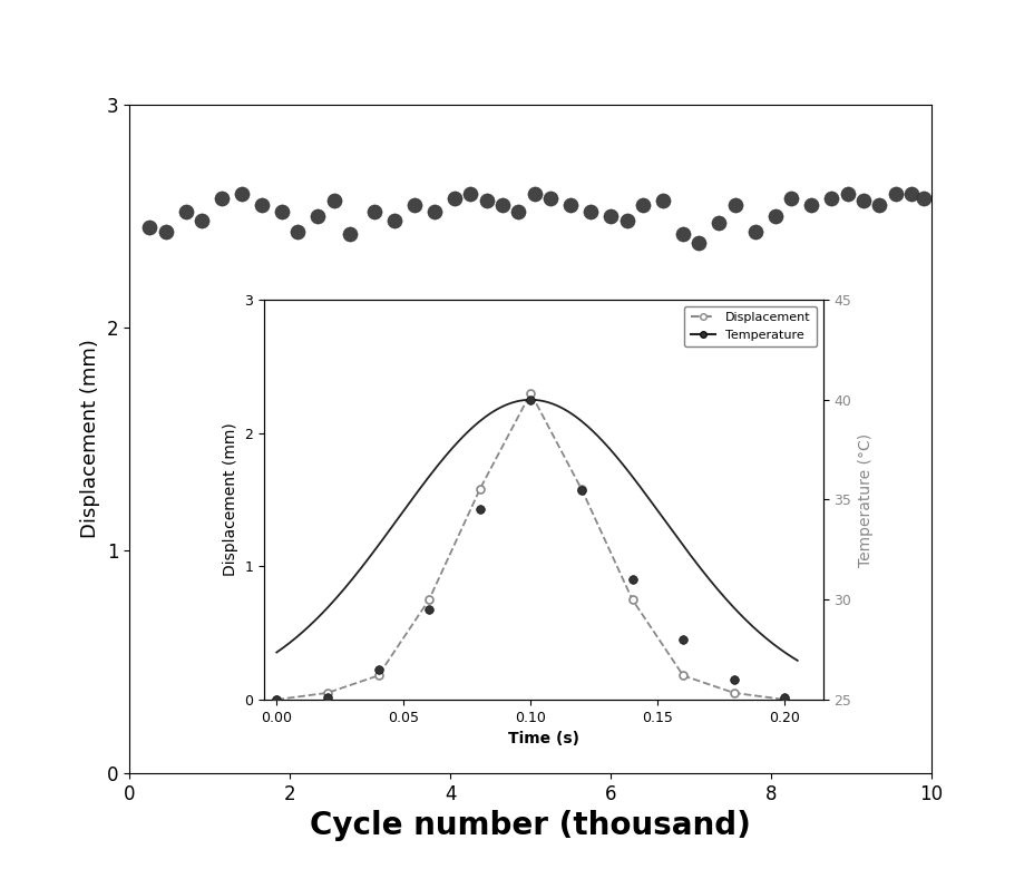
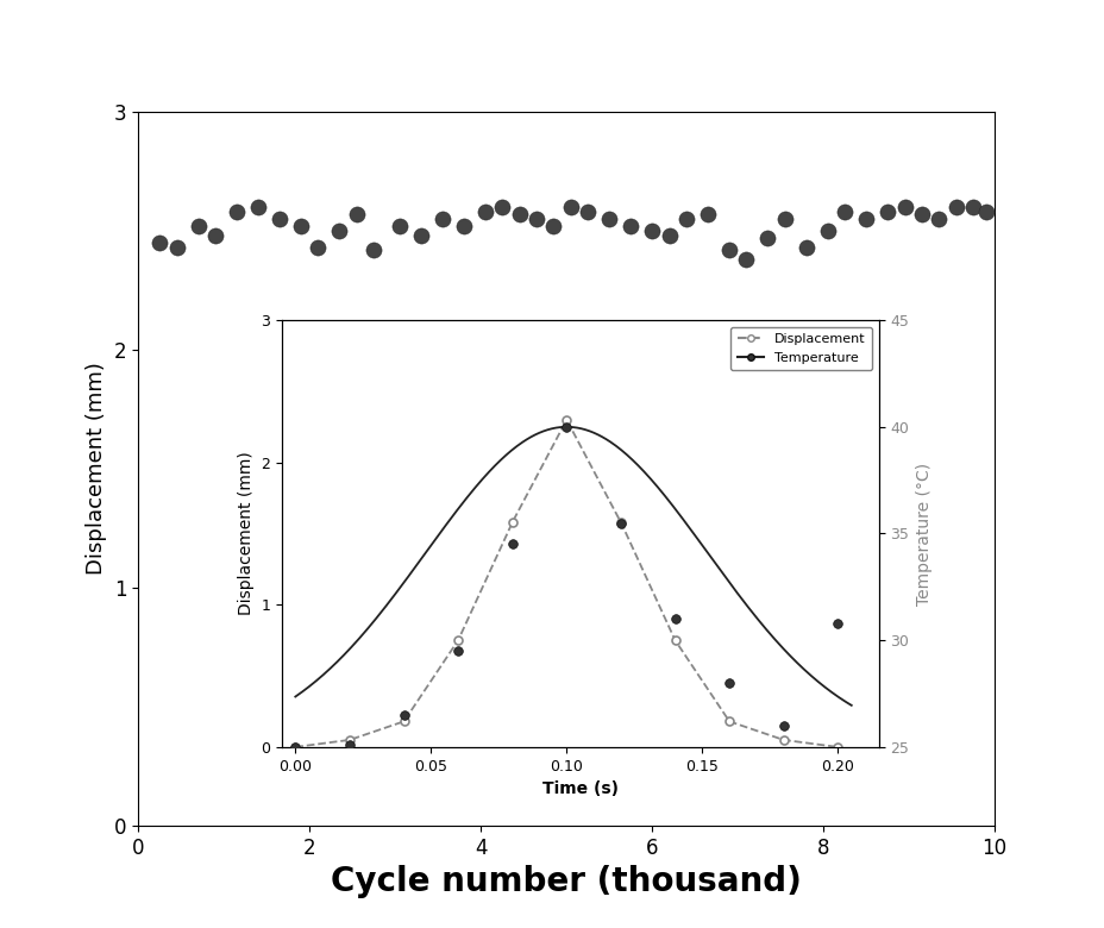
Temperature/0.20: 25.1 -> 30.8
